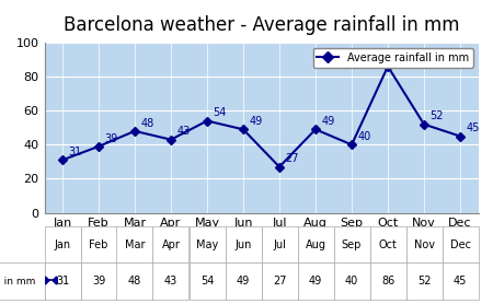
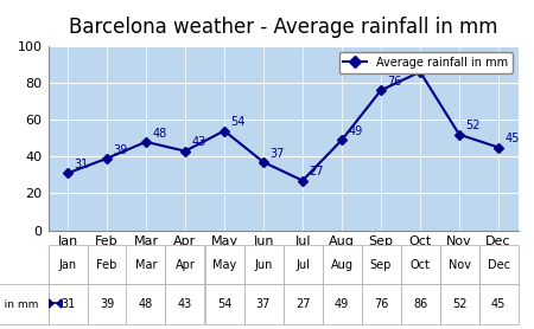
Jun: 49 -> 37
Sep: 40 -> 76
